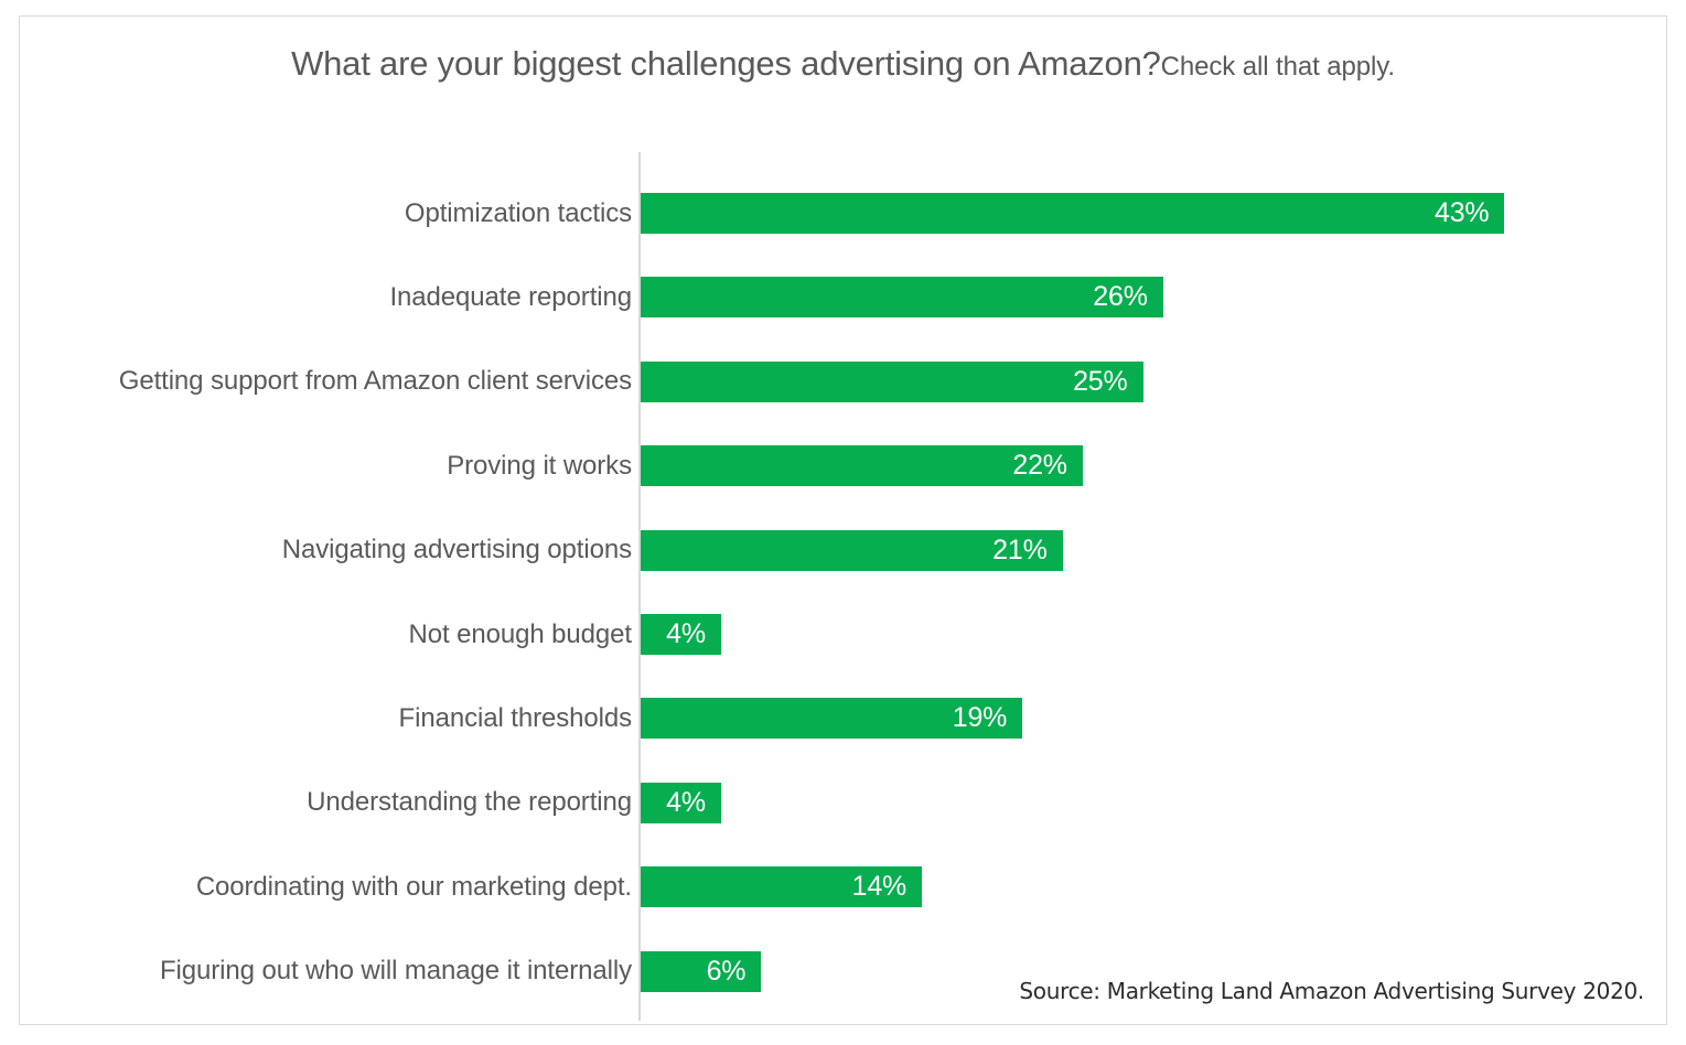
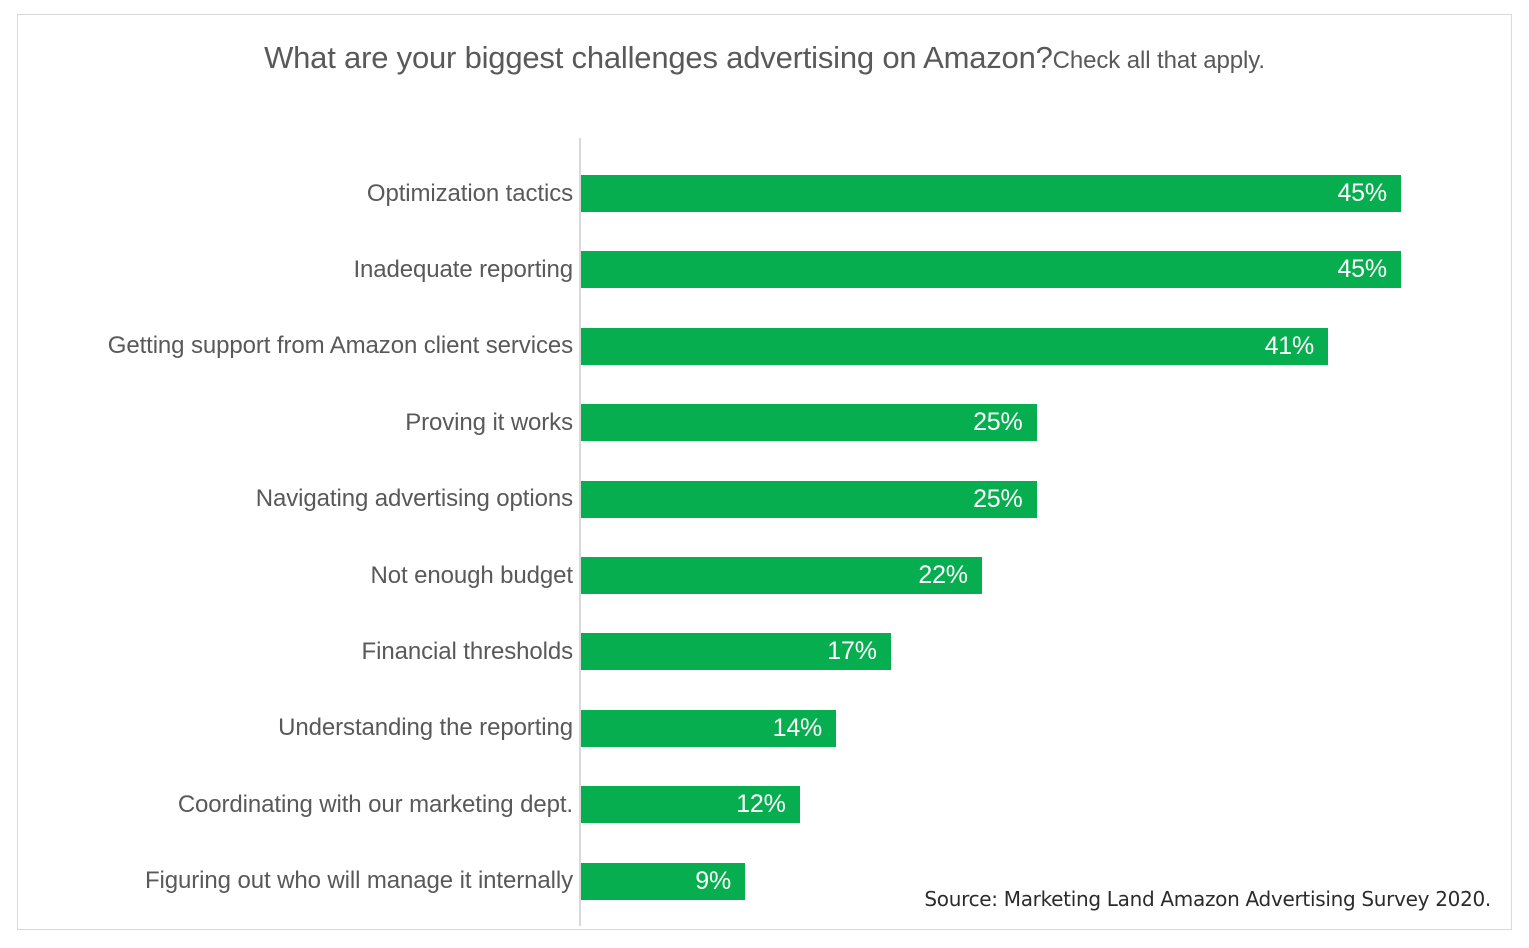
Optimization tactics: 43% -> 45%
Inadequate reporting: 26% -> 45%
Getting support from Amazon client services: 25% -> 41%
Proving it works: 22% -> 25%
Navigating advertising options: 21% -> 25%
Not enough budget: 4% -> 22%
Financial thresholds: 19% -> 17%
Understanding the reporting: 4% -> 14%
Coordinating with our marketing dept.: 14% -> 12%
Figuring out who will manage it internally: 6% -> 9%
